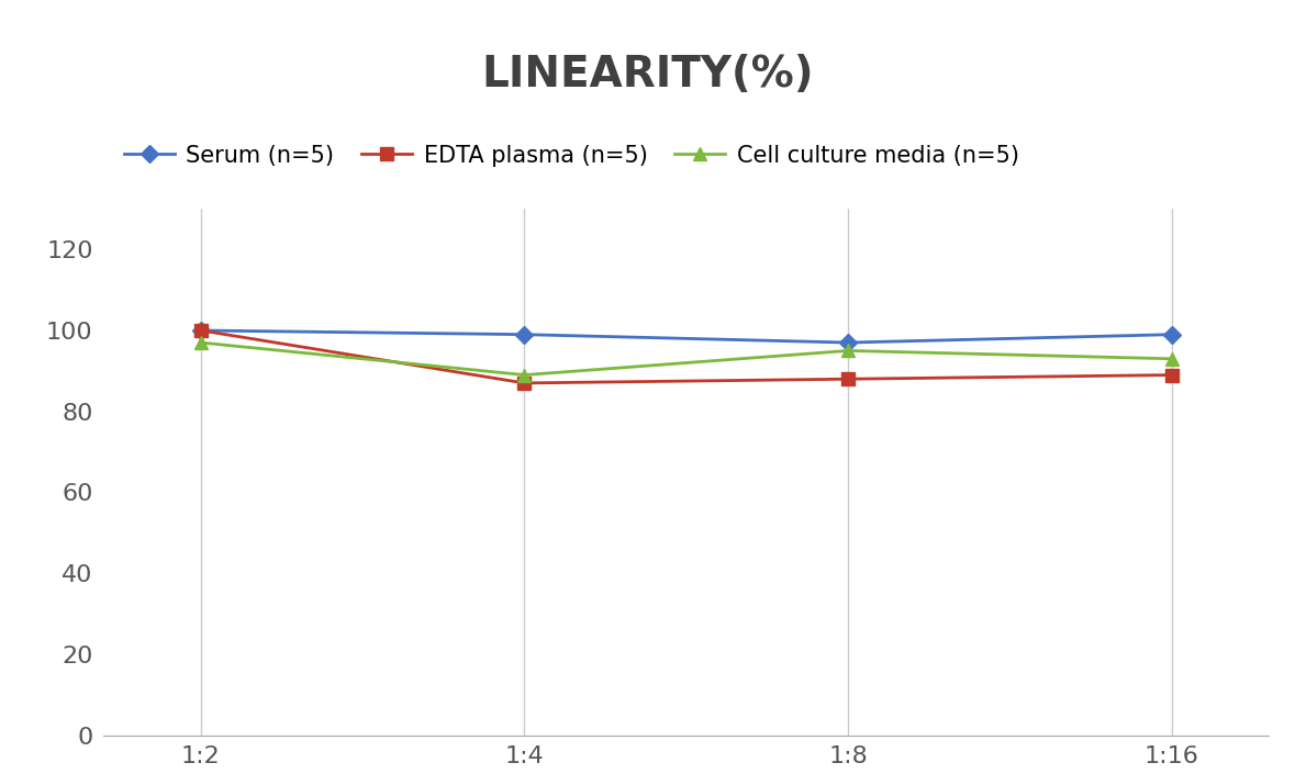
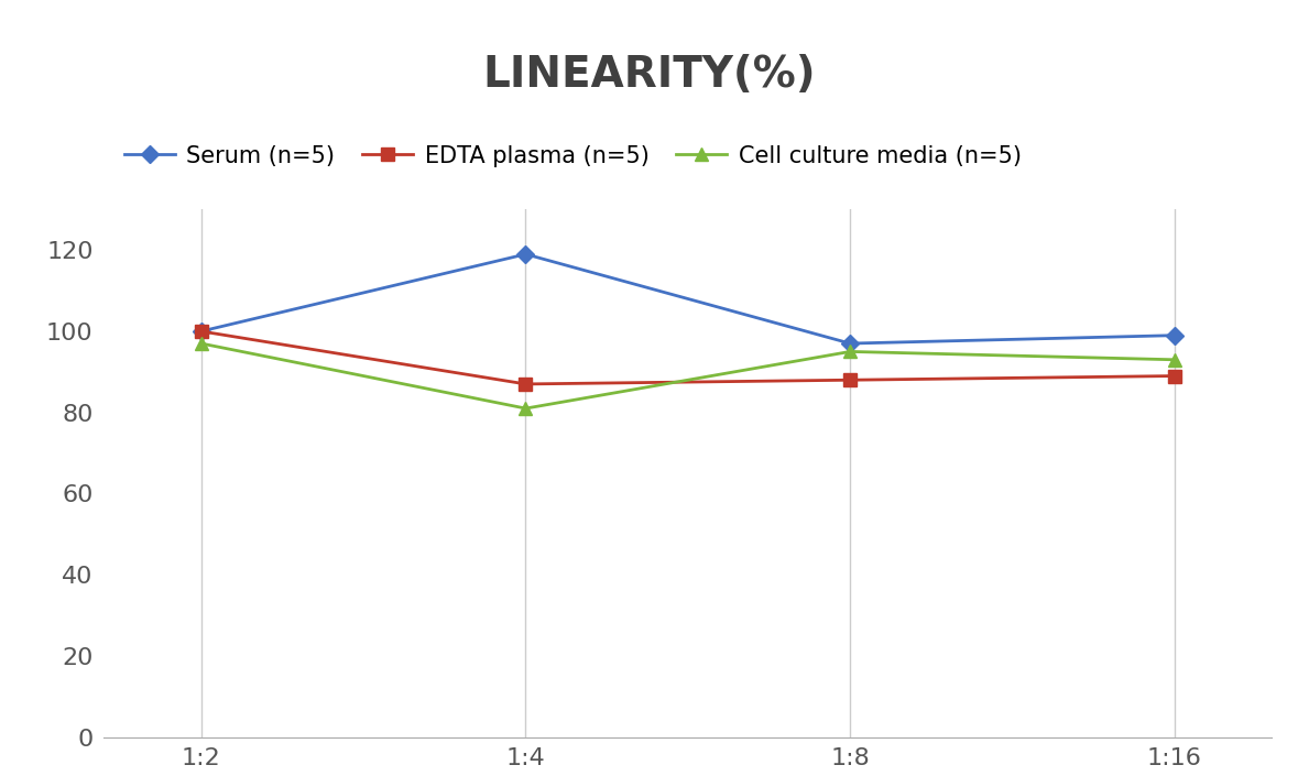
Serum (n=5)/1:4: 99 -> 119
Cell culture media (n=5)/1:4: 89 -> 81
